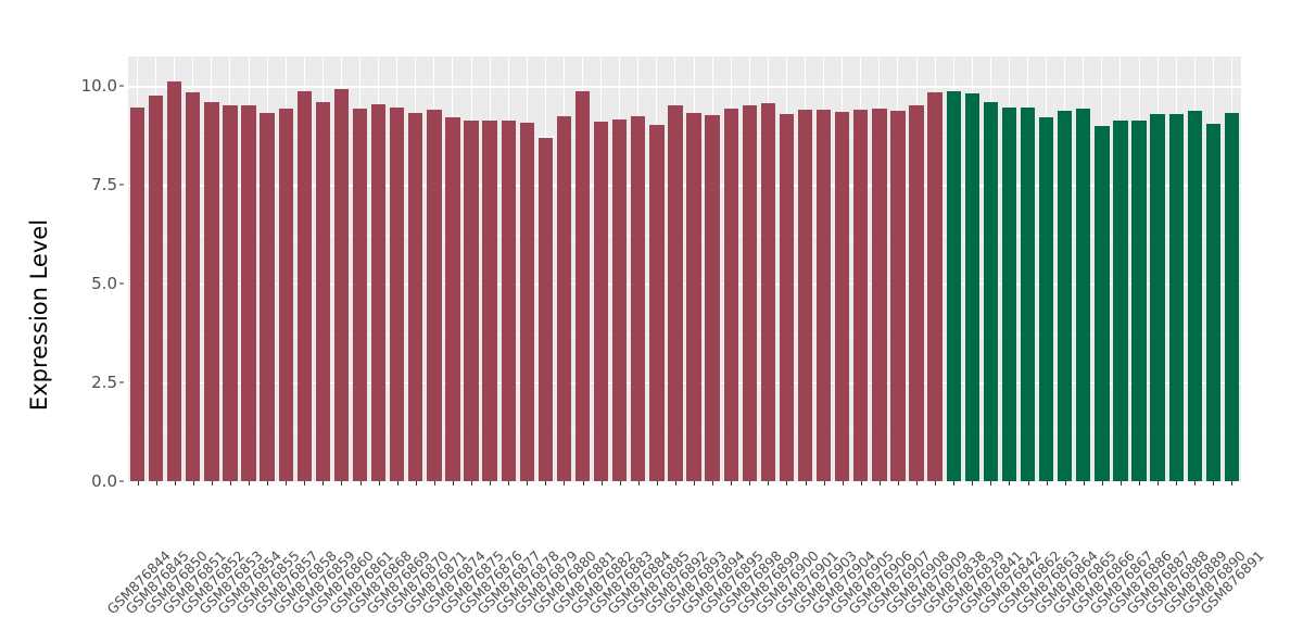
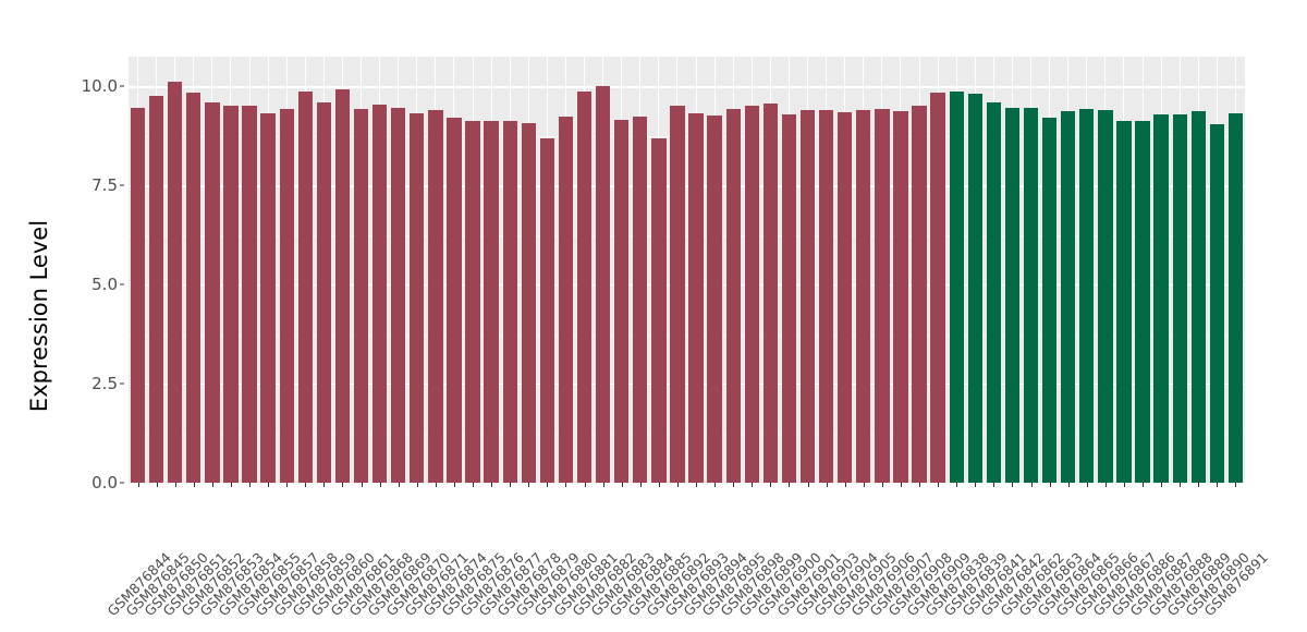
GSM876882: 9.1 -> 10.0
GSM876885: 9.0 -> 8.7
GSM876866: 9.0 -> 9.4
